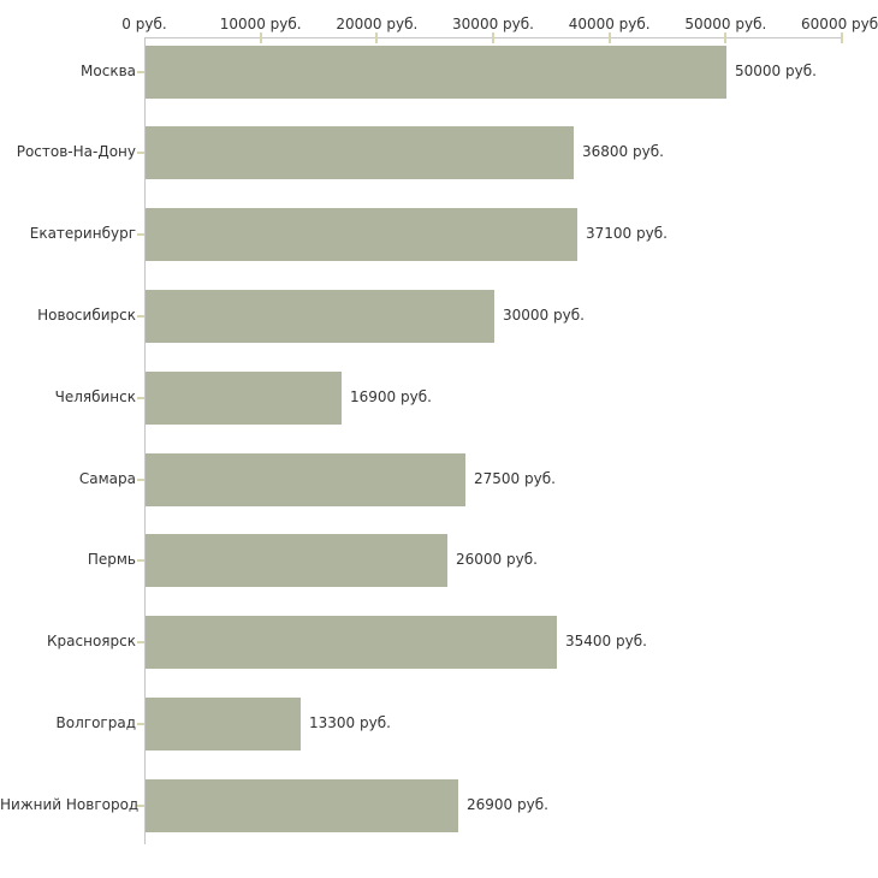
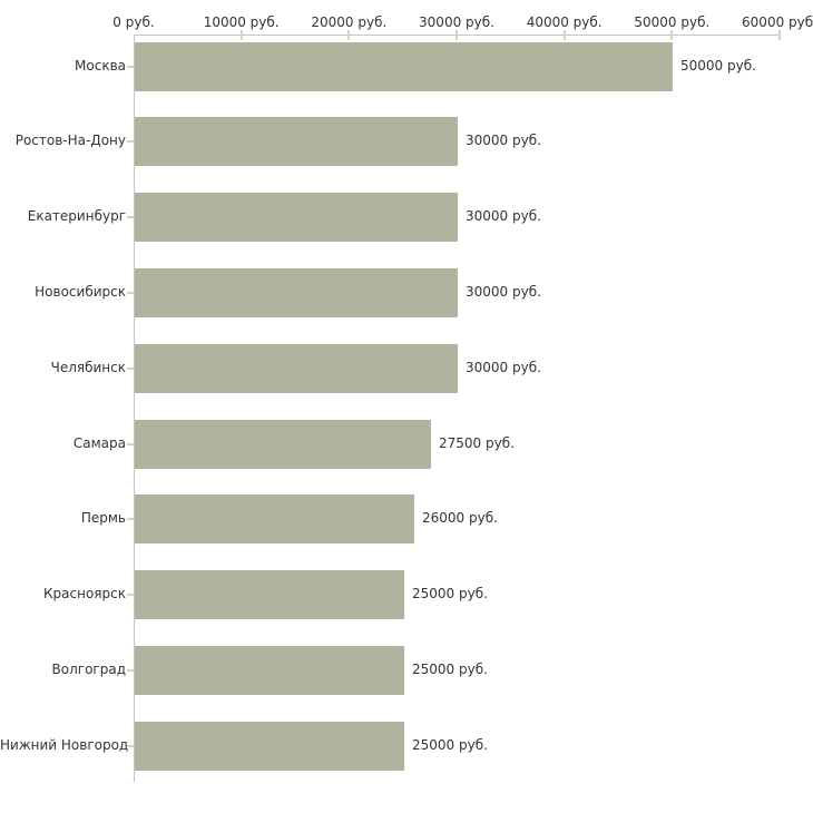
Ростов-На-Дону: 36800 -> 30000
Екатеринбург: 37100 -> 30000
Челябинск: 16900 -> 30000
Красноярск: 35400 -> 25000
Волгоград: 13300 -> 25000
Нижний Новгород: 26900 -> 25000
